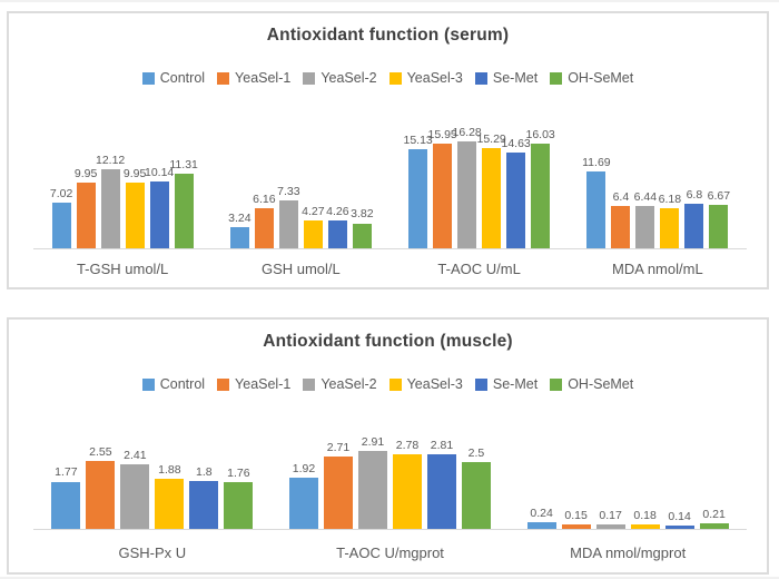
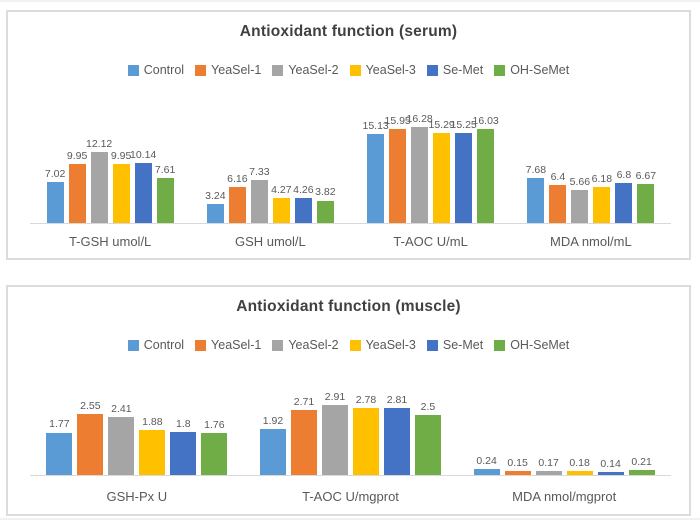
Antioxidant function (serum)/OH-SeMet/T-GSH umol/L: 11.31 -> 7.61
Antioxidant function (serum)/Se-Met/T-AOC U/mL: 14.63 -> 15.25
Antioxidant function (serum)/Control/MDA nmol/mL: 11.69 -> 7.68
Antioxidant function (serum)/YeaSel-2/MDA nmol/mL: 6.44 -> 5.66
